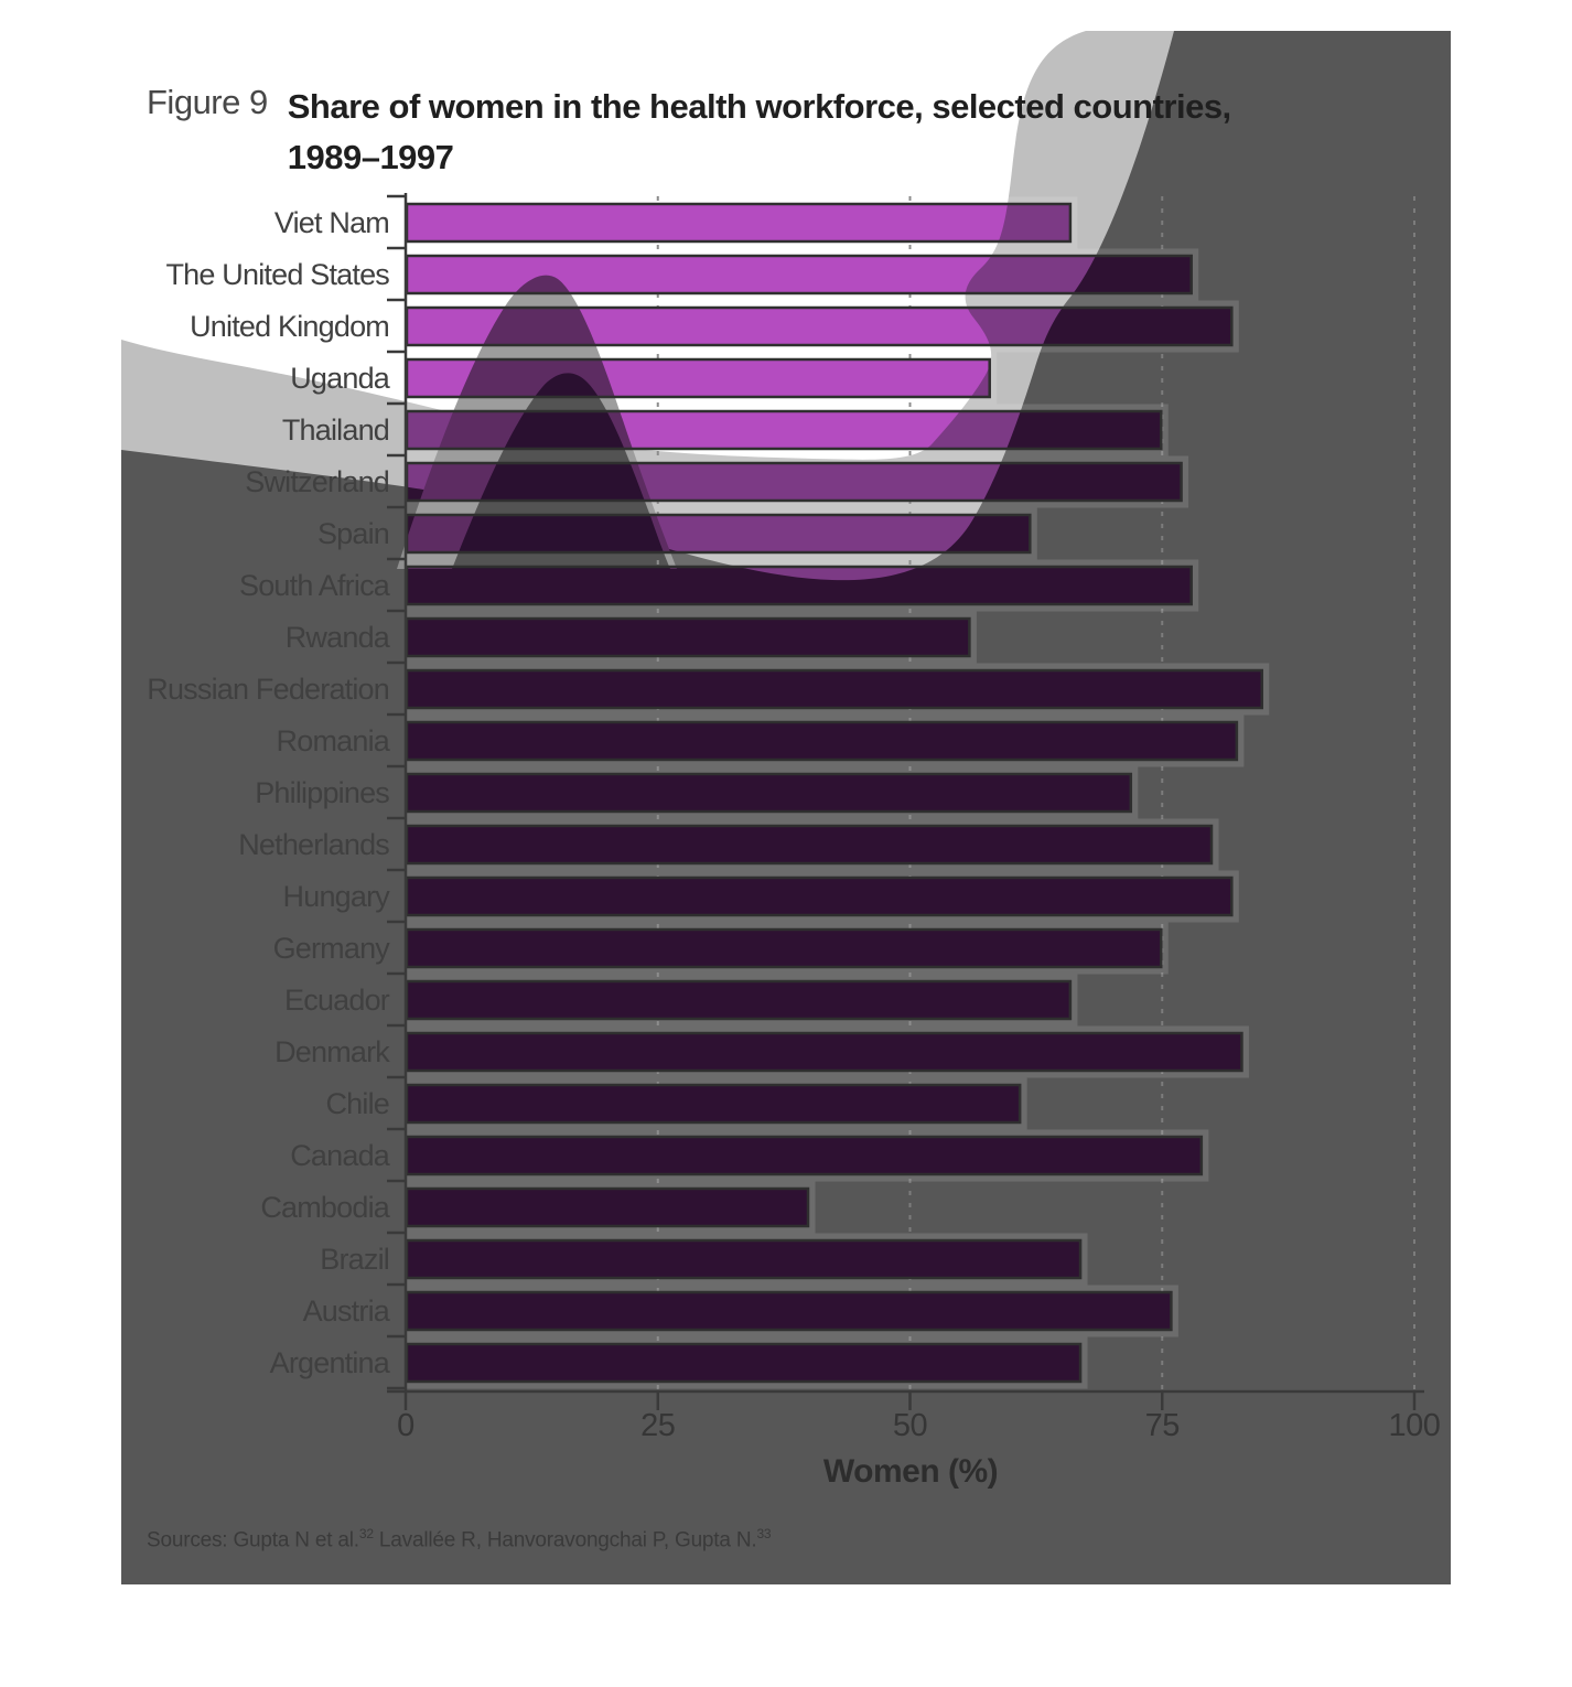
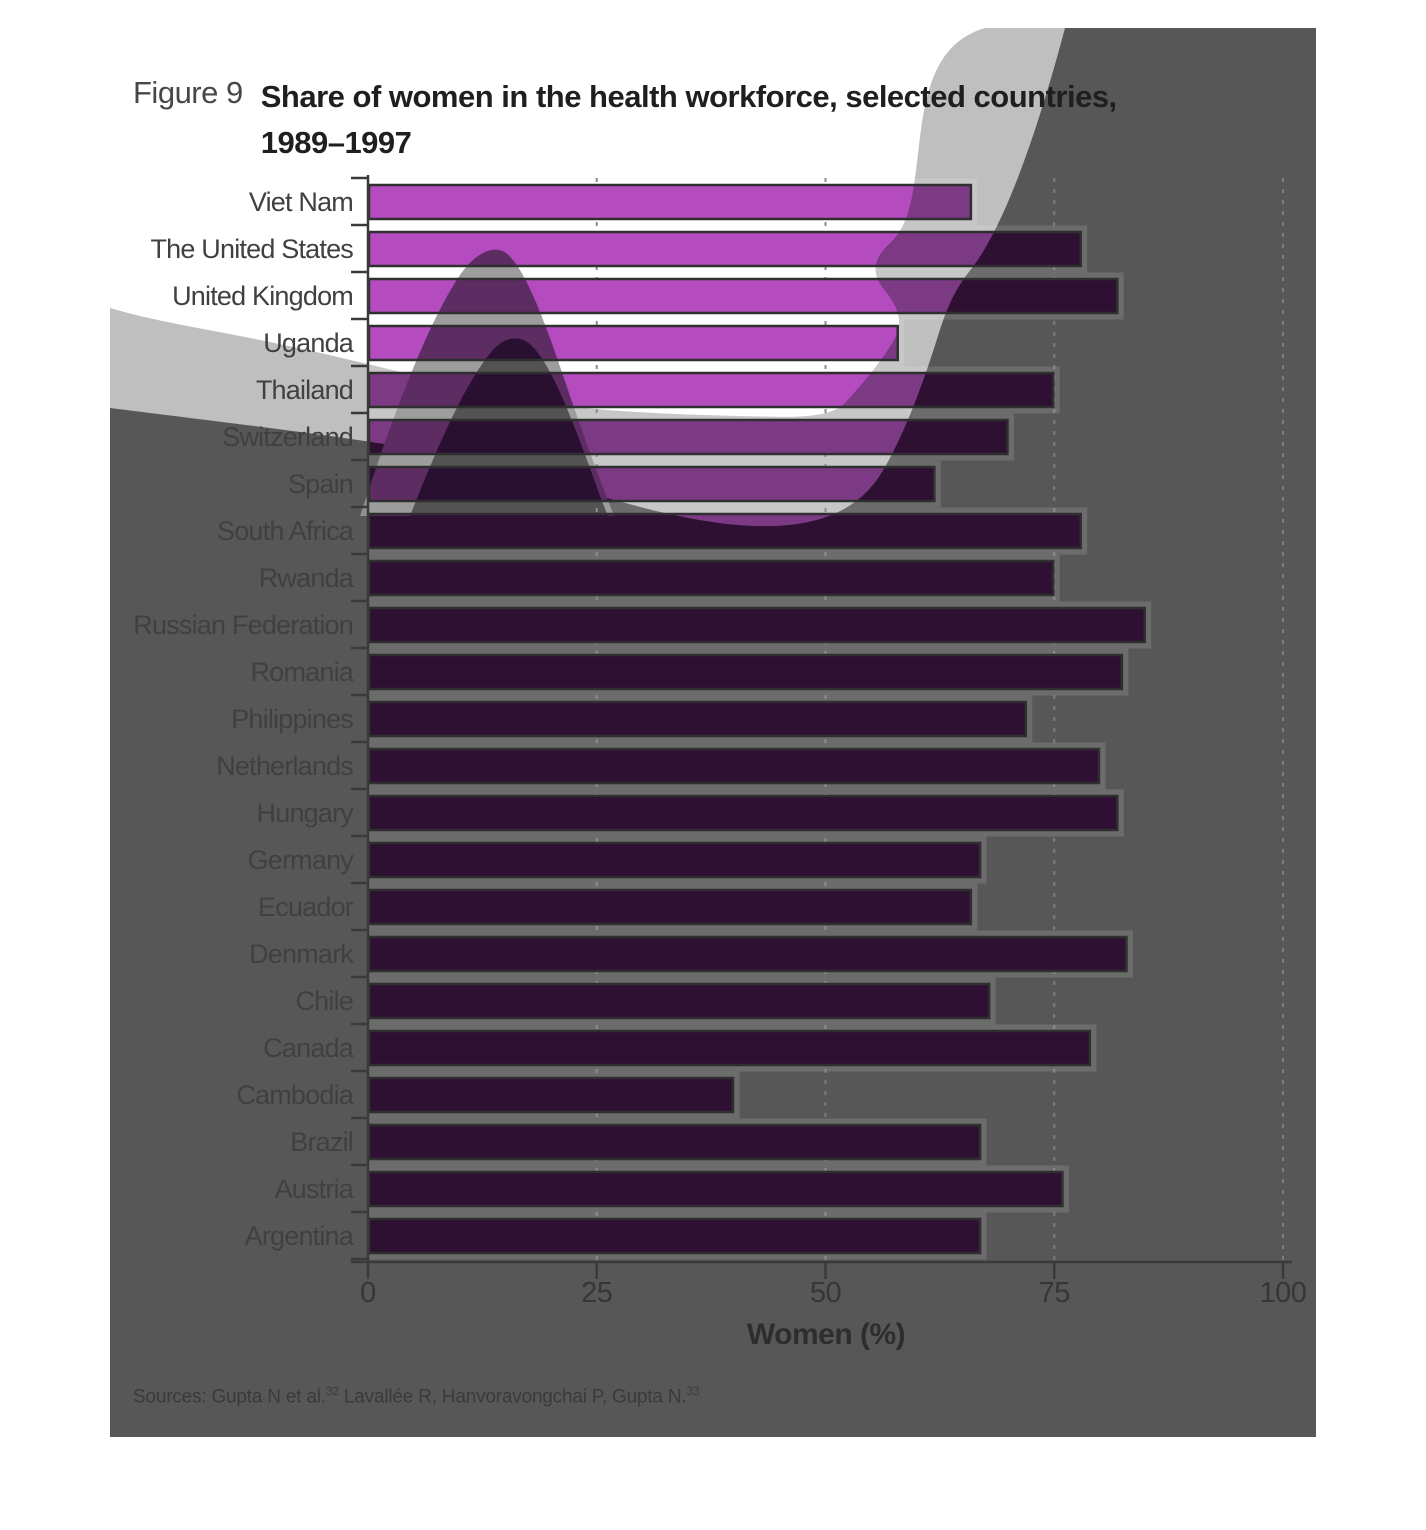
Switzerland: 77 -> 70
Rwanda: 56 -> 75
Germany: 75 -> 67
Chile: 61 -> 68
